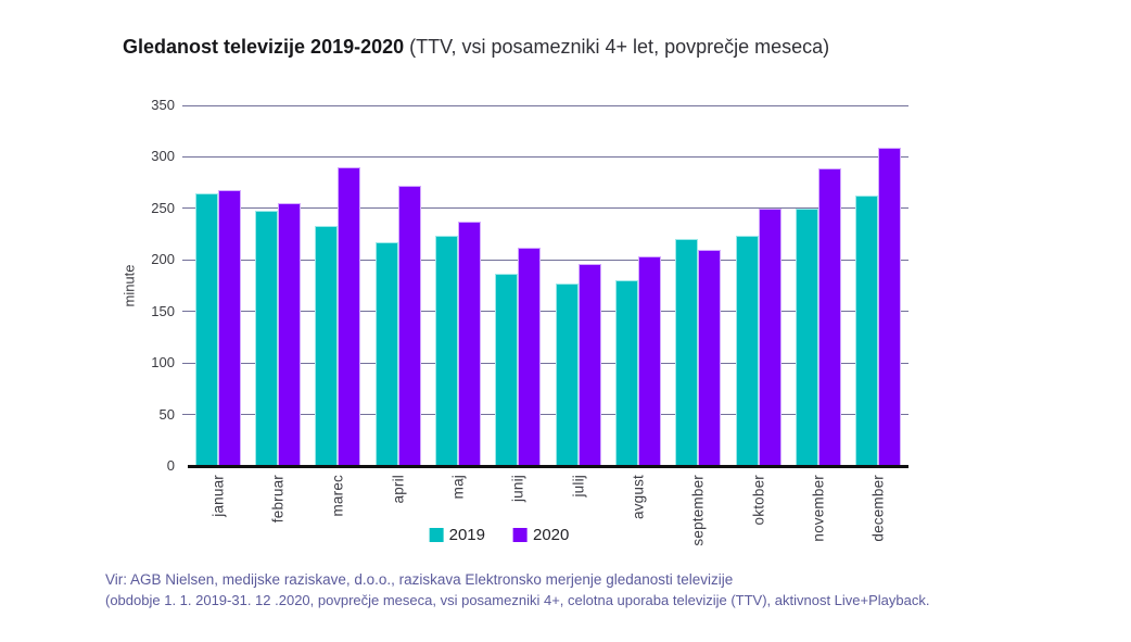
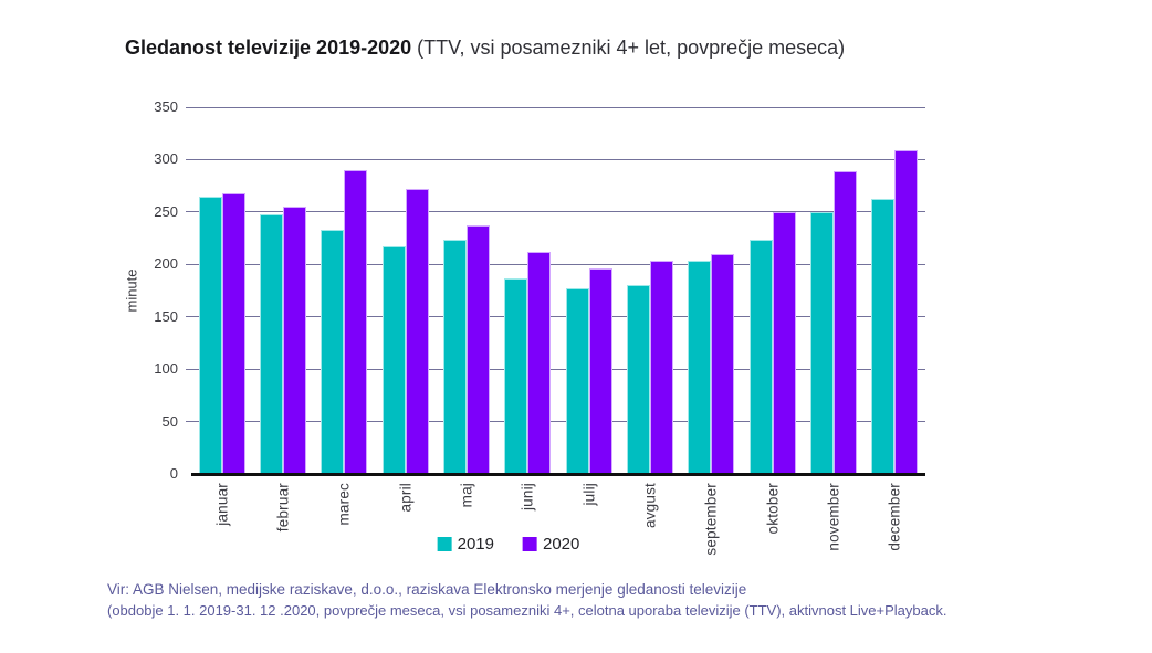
2019/september: 220 -> 200
